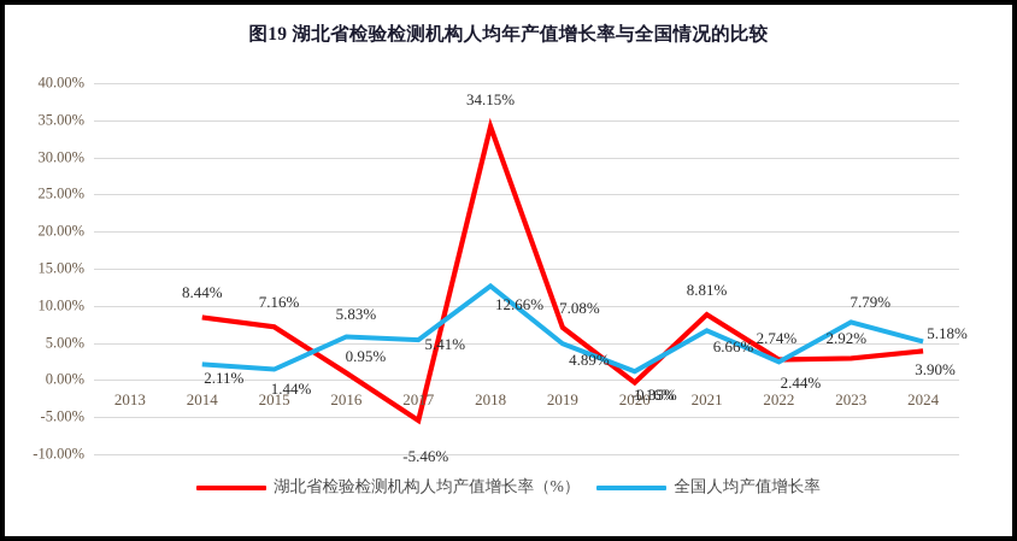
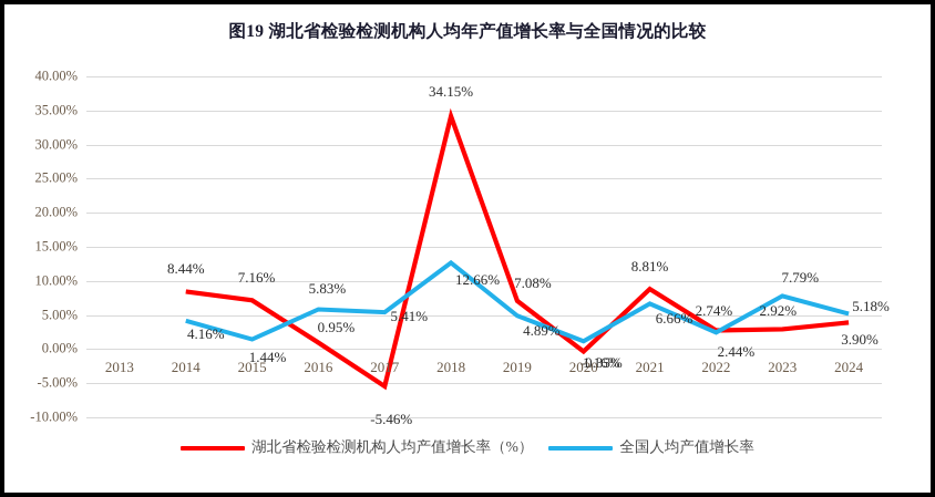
全国人均产值增长率/2014: 2.11% -> 4.16%
